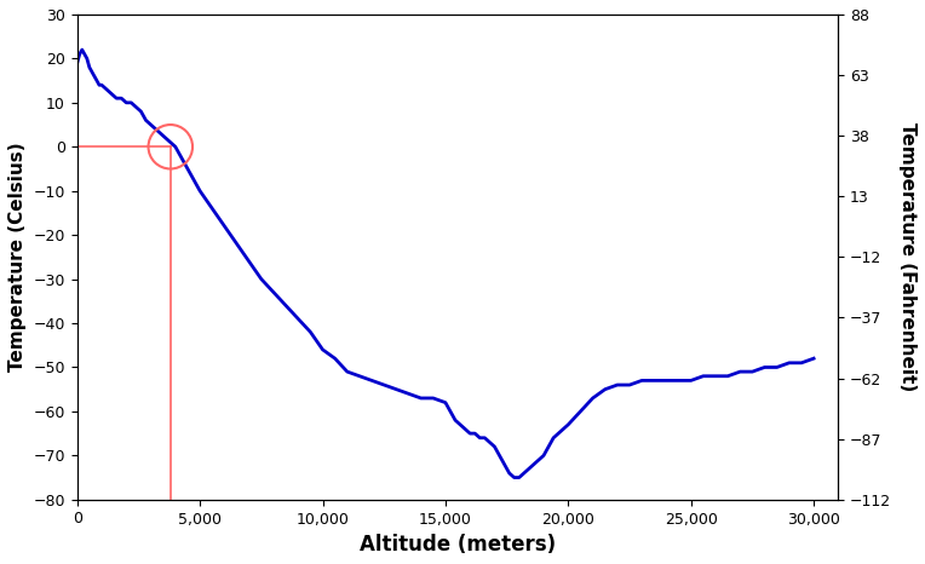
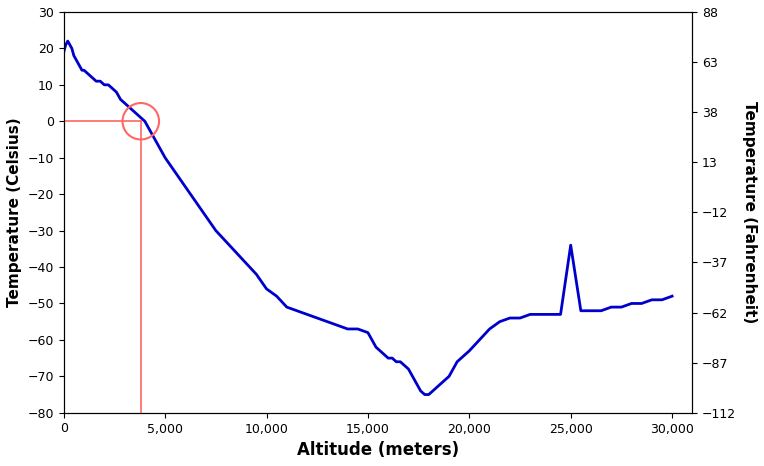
25,000: -53 -> -34
